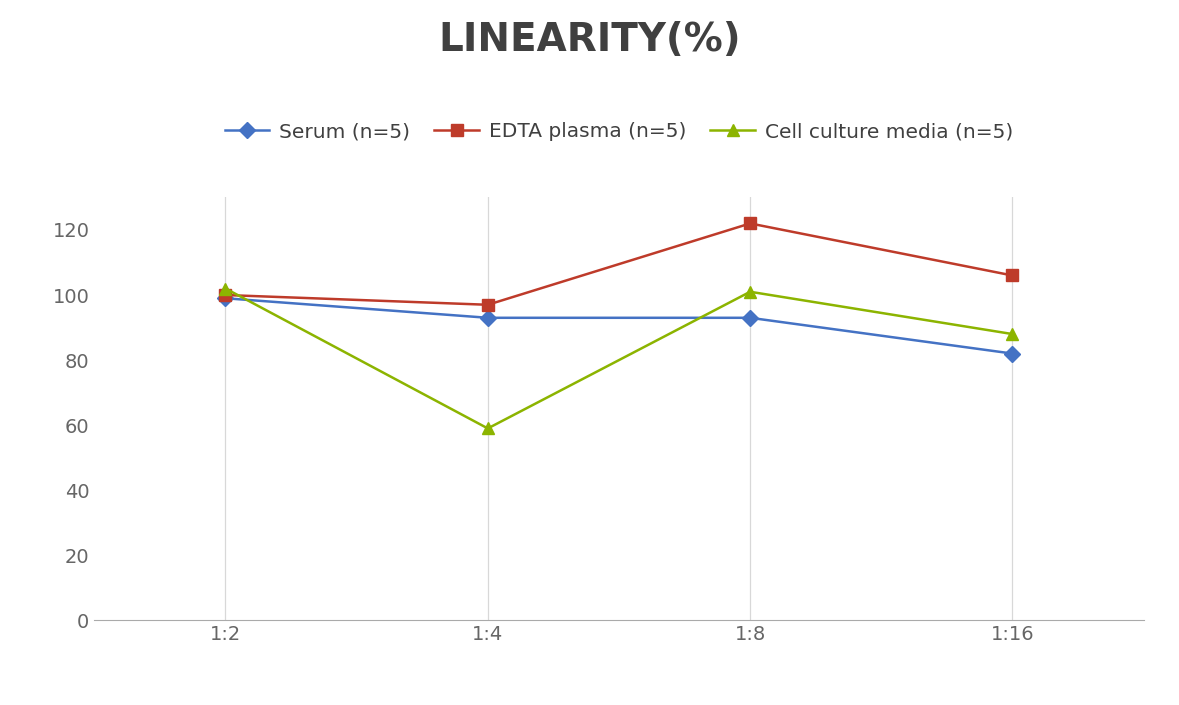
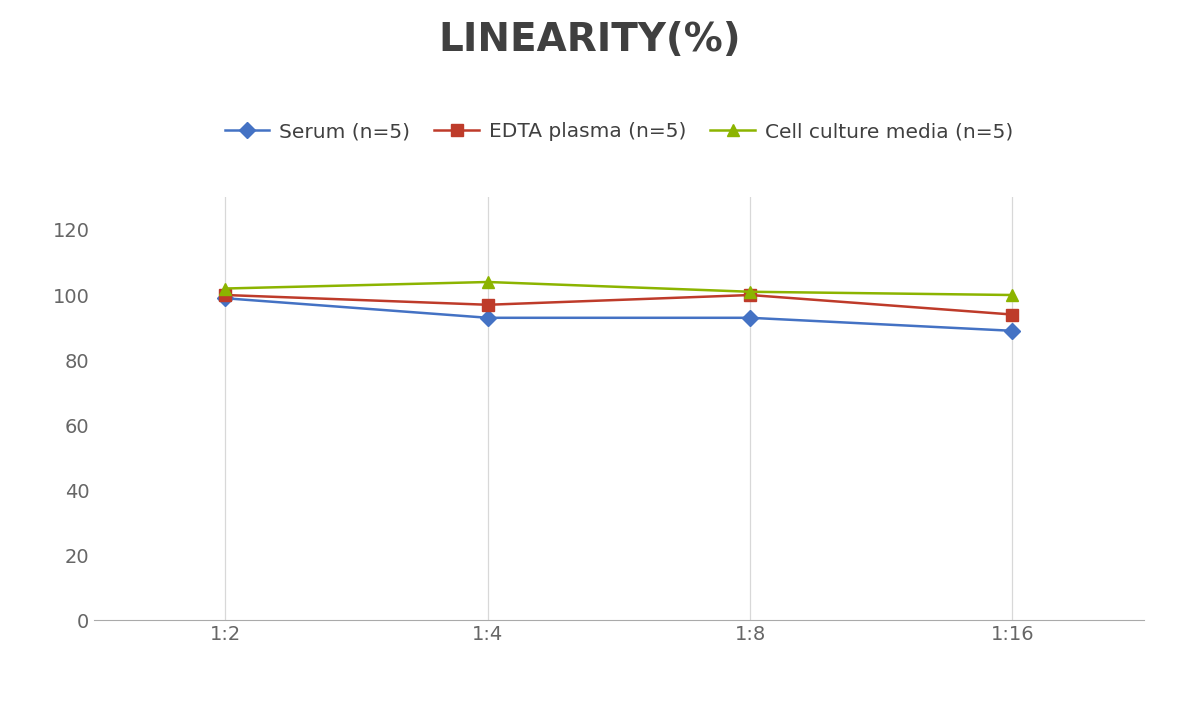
Cell culture media (n=5)/1:4: 59 -> 104
EDTA plasma (n=5)/1:8: 122 -> 100
Serum (n=5)/1:16: 82 -> 89
EDTA plasma (n=5)/1:16: 106 -> 94
Cell culture media (n=5)/1:16: 88 -> 100
